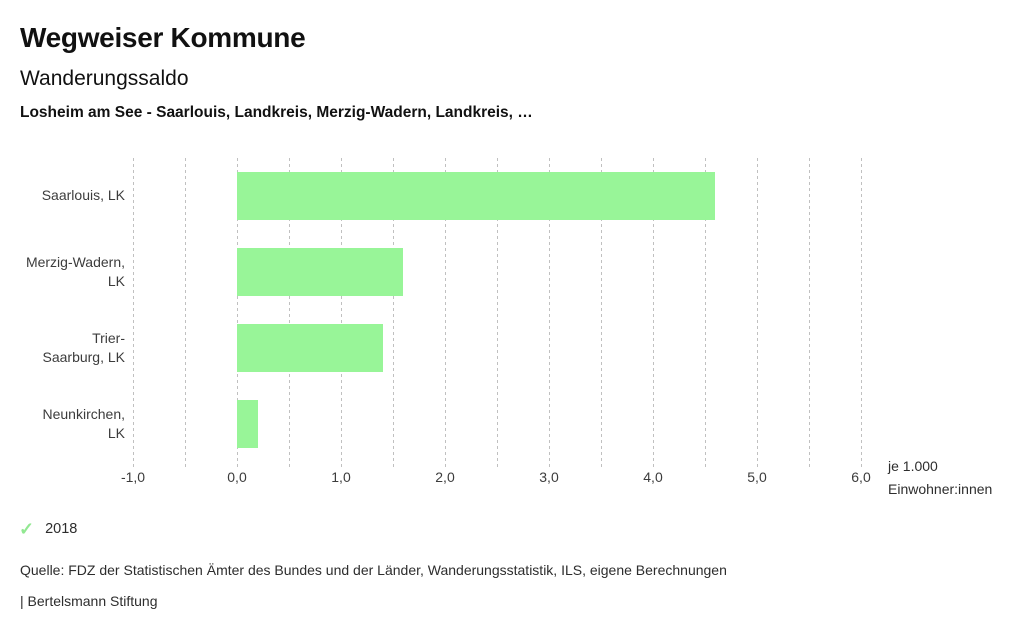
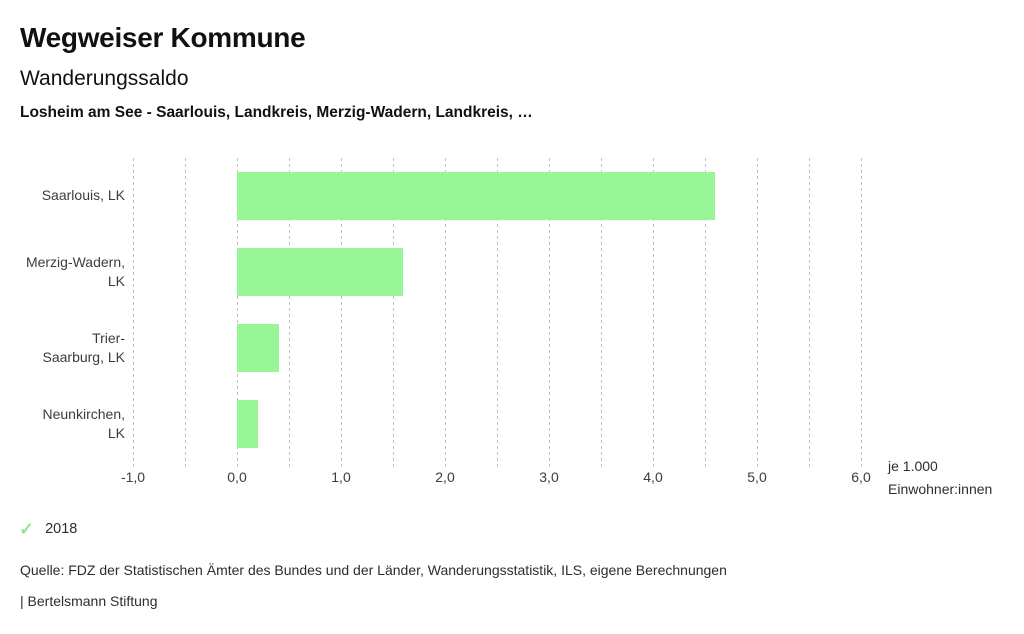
Trier-Saarburg, LK: 1,4 -> 0,4
